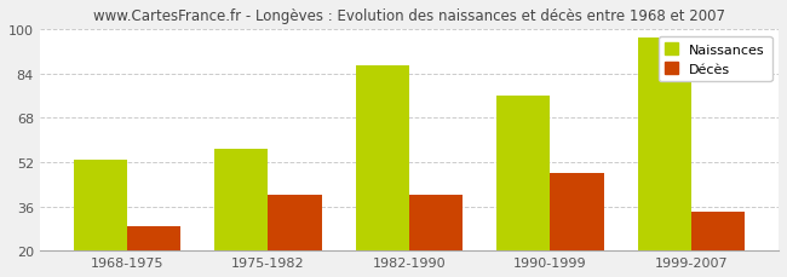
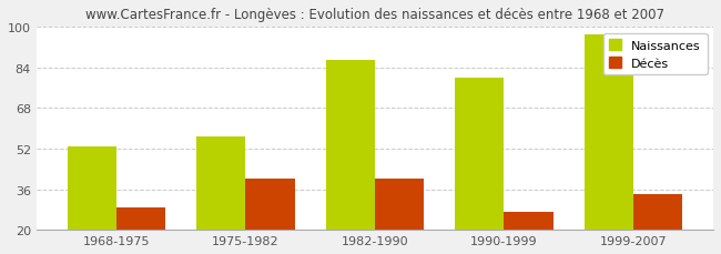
Naissances/1990-1999: 76 -> 80
Décès/1990-1999: 48 -> 27
